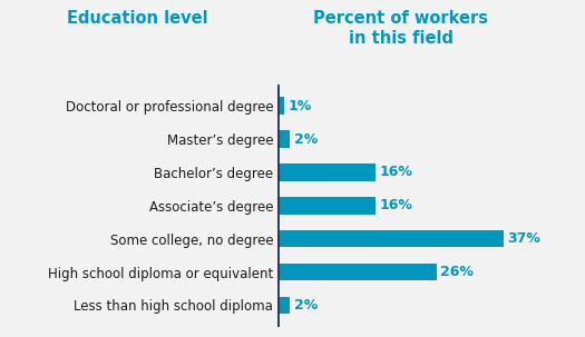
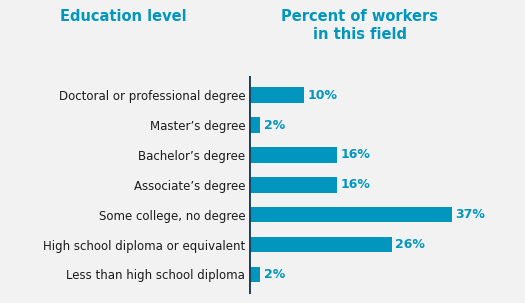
Doctoral or professional degree: 1% -> 10%
